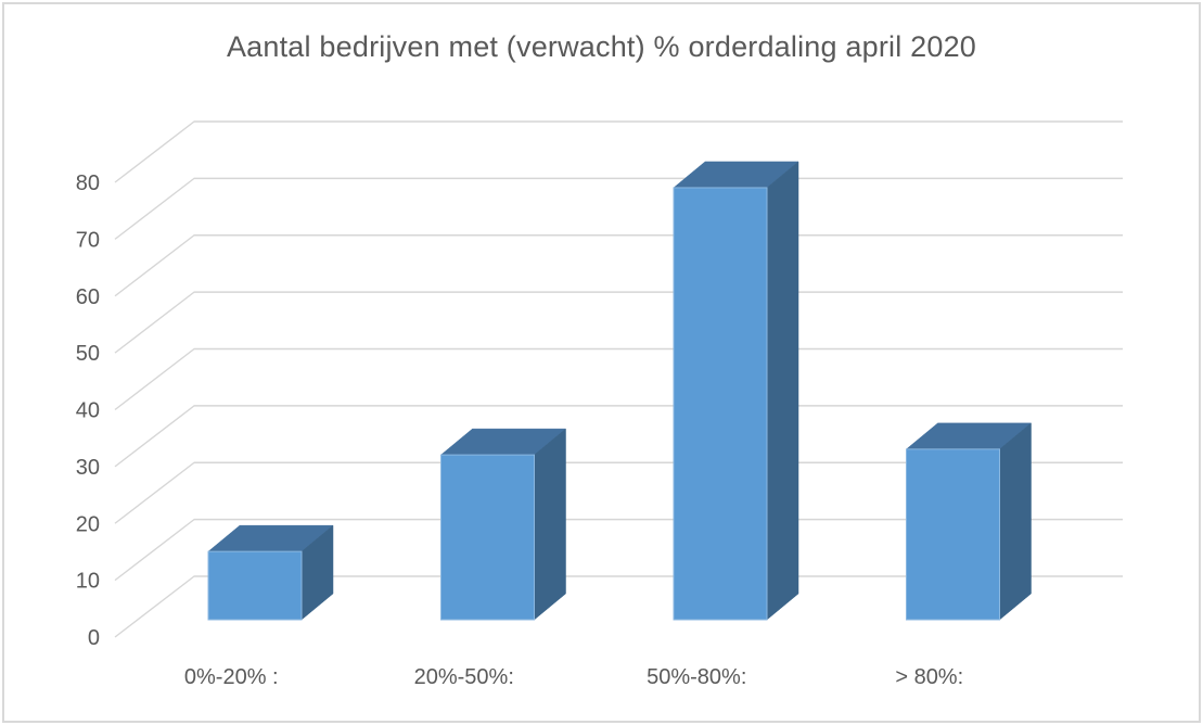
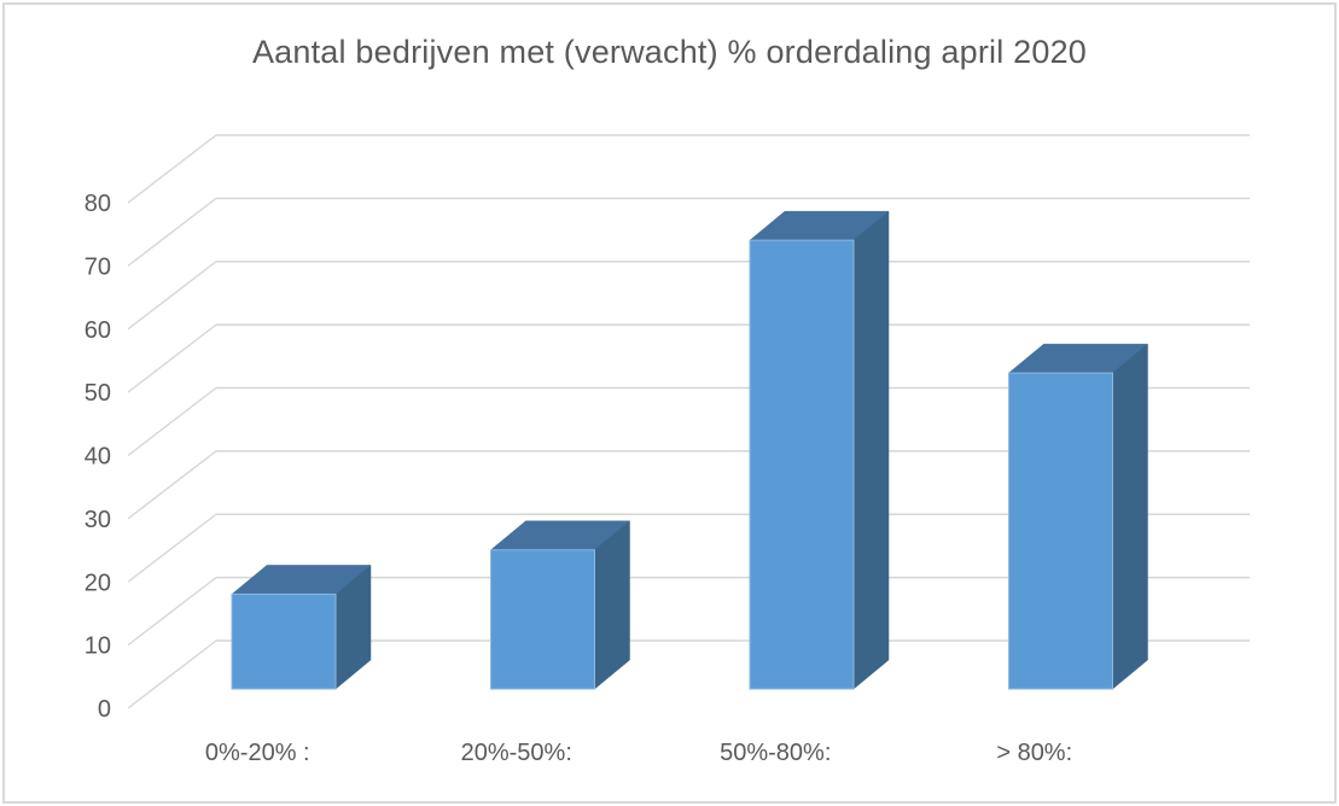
0%-20% :: 12 -> 15
20%-50%:: 29 -> 22
50%-80%:: 76 -> 71
> 80%:: 30 -> 50
